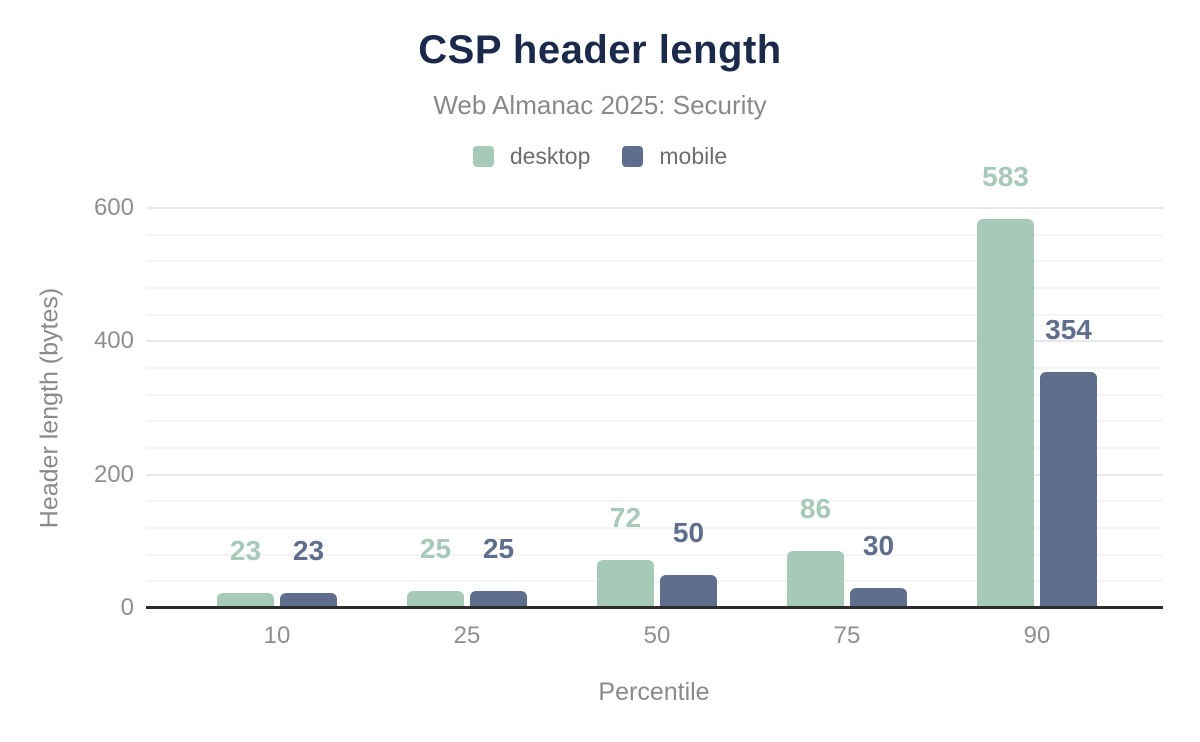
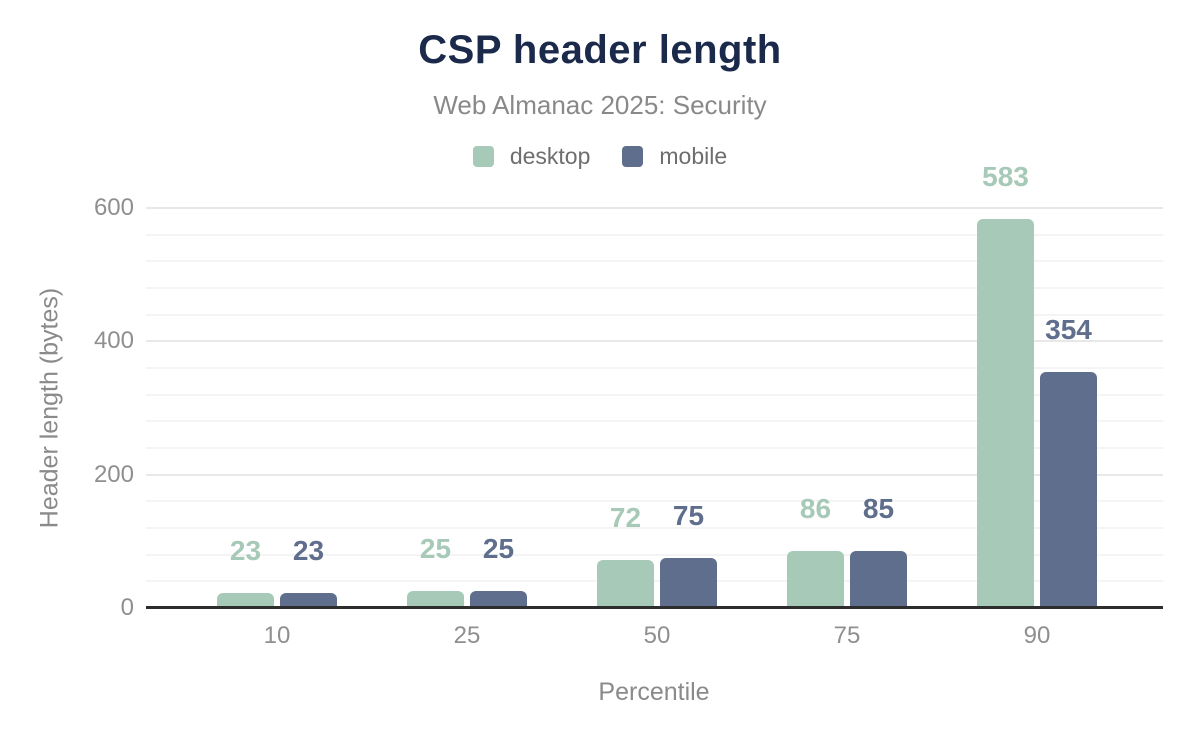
mobile/50: 50 -> 75
mobile/75: 30 -> 85
